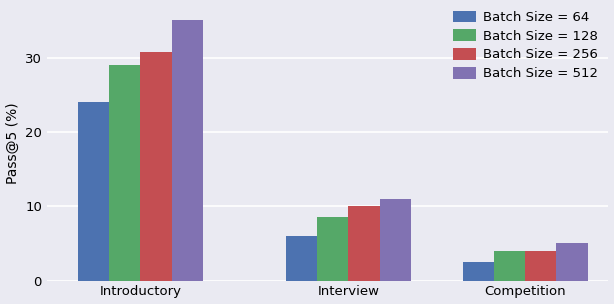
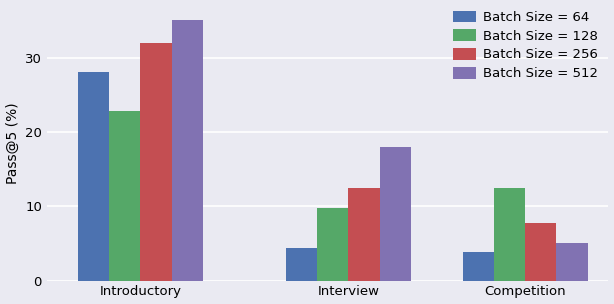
Batch Size = 64/Introductory: 24.0 -> 28.0
Batch Size = 128/Introductory: 29.0 -> 22.8
Batch Size = 256/Introductory: 30.8 -> 32.0
Batch Size = 64/Interview: 6.0 -> 4.4
Batch Size = 128/Interview: 8.5 -> 9.8
Batch Size = 256/Interview: 10.0 -> 12.4
Batch Size = 512/Interview: 11 -> 18
Batch Size = 64/Competition: 2.5 -> 3.8
Batch Size = 128/Competition: 4.0 -> 12.4
Batch Size = 256/Competition: 4.0 -> 7.8
